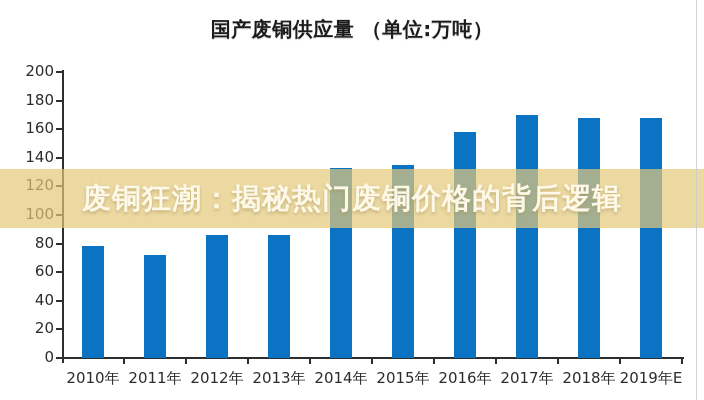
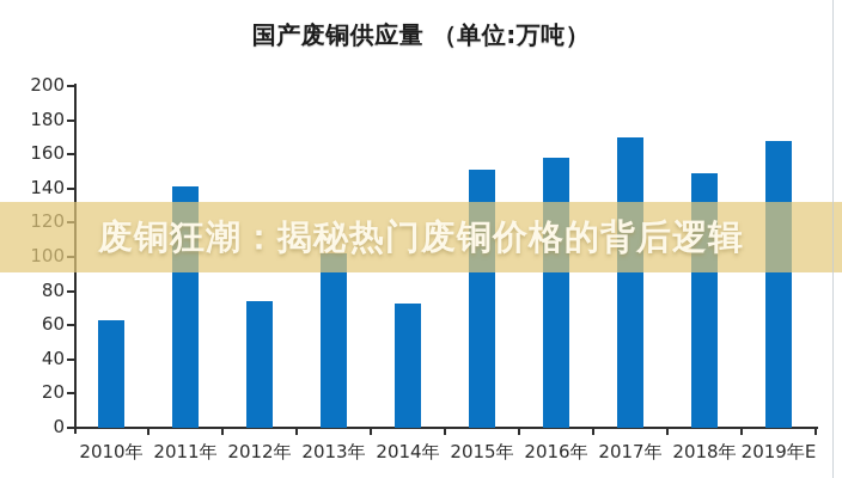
2010年: 78 -> 63
2011年: 72 -> 141
2012年: 86 -> 74
2013年: 86 -> 102
2014年: 133 -> 73
2015年: 135 -> 151
2018年: 168 -> 149
